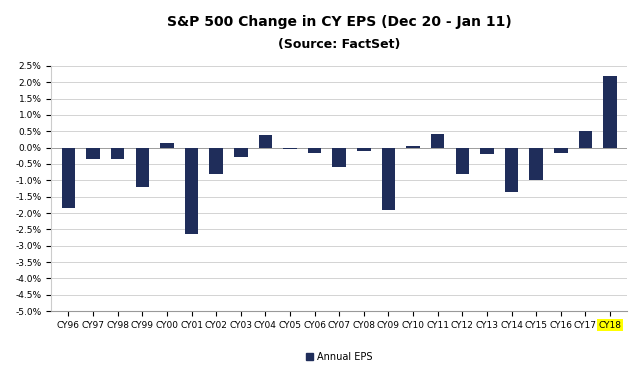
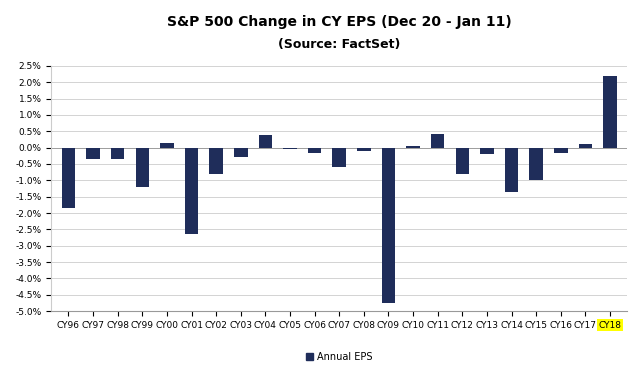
CY09: -1.90% -> -4.75%
CY17: 0.50% -> 0.10%
